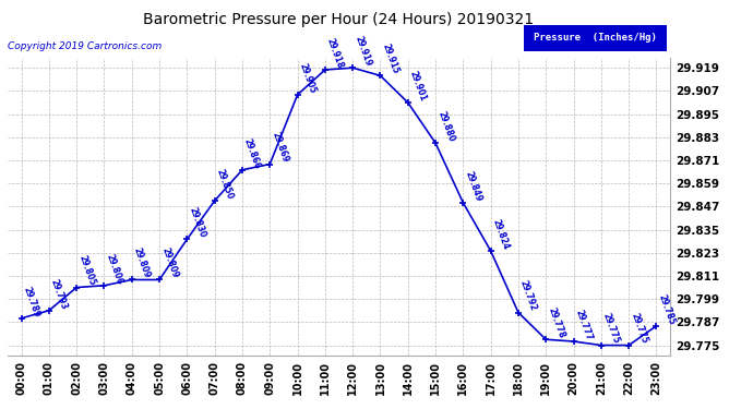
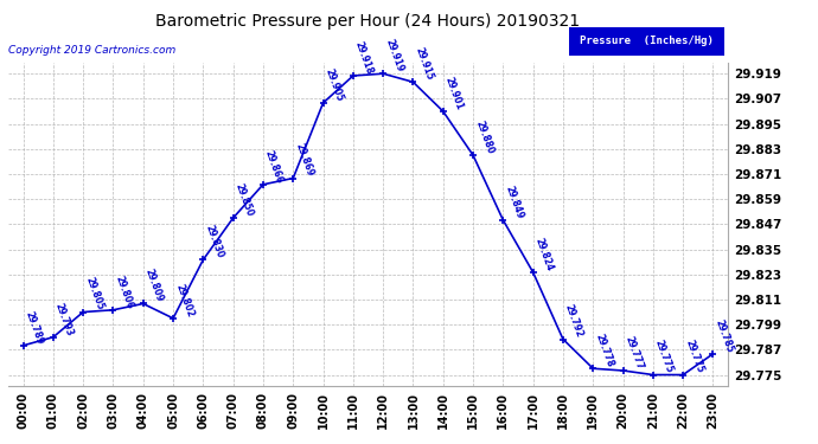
05:00: 29.809 -> 29.802
